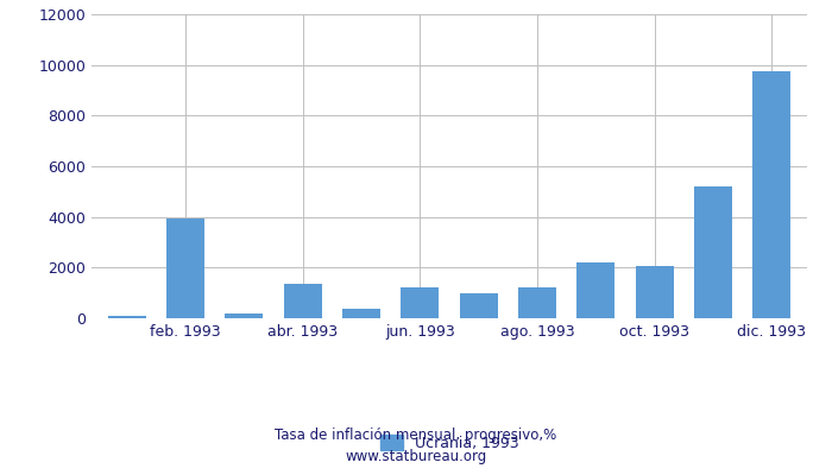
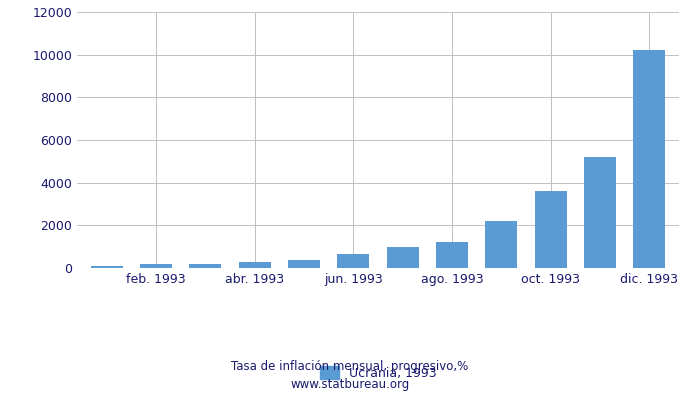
feb. 1993: 3950 -> 170
abr. 1993: 1350 -> 280
jun. 1993: 1200 -> 650
oct. 1993: 2050 -> 3600
dic. 1993: 9750 -> 10200
